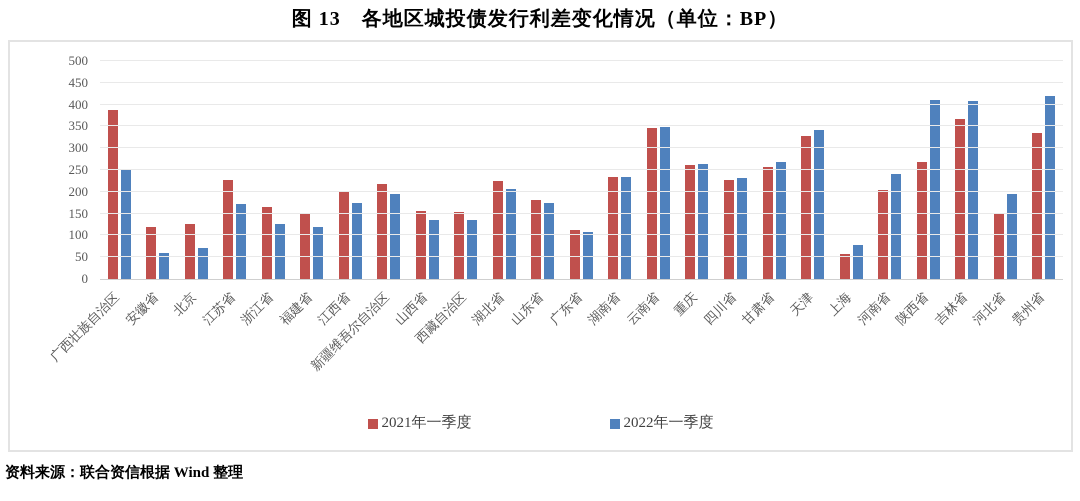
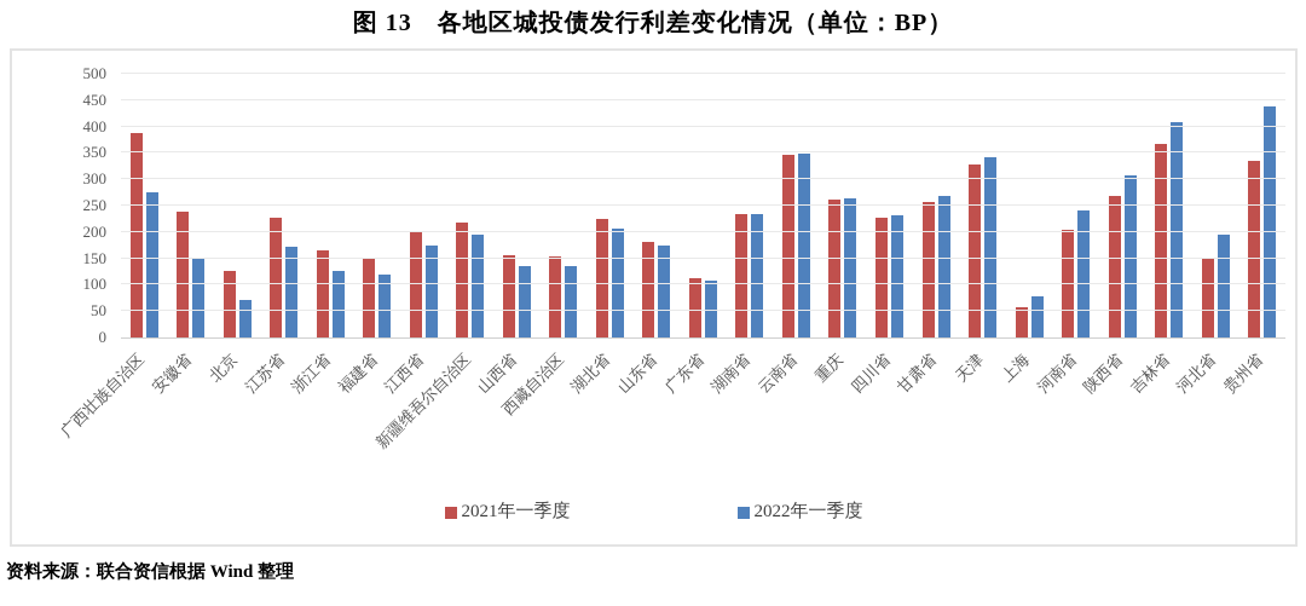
2022年一季度/广西壮族自治区: 250 -> 280
2021年一季度/安徽省: 120 -> 240
2022年一季度/安徽省: 60 -> 150
2022年一季度/陕西省: 410 -> 310
2022年一季度/贵州省: 420 -> 440
